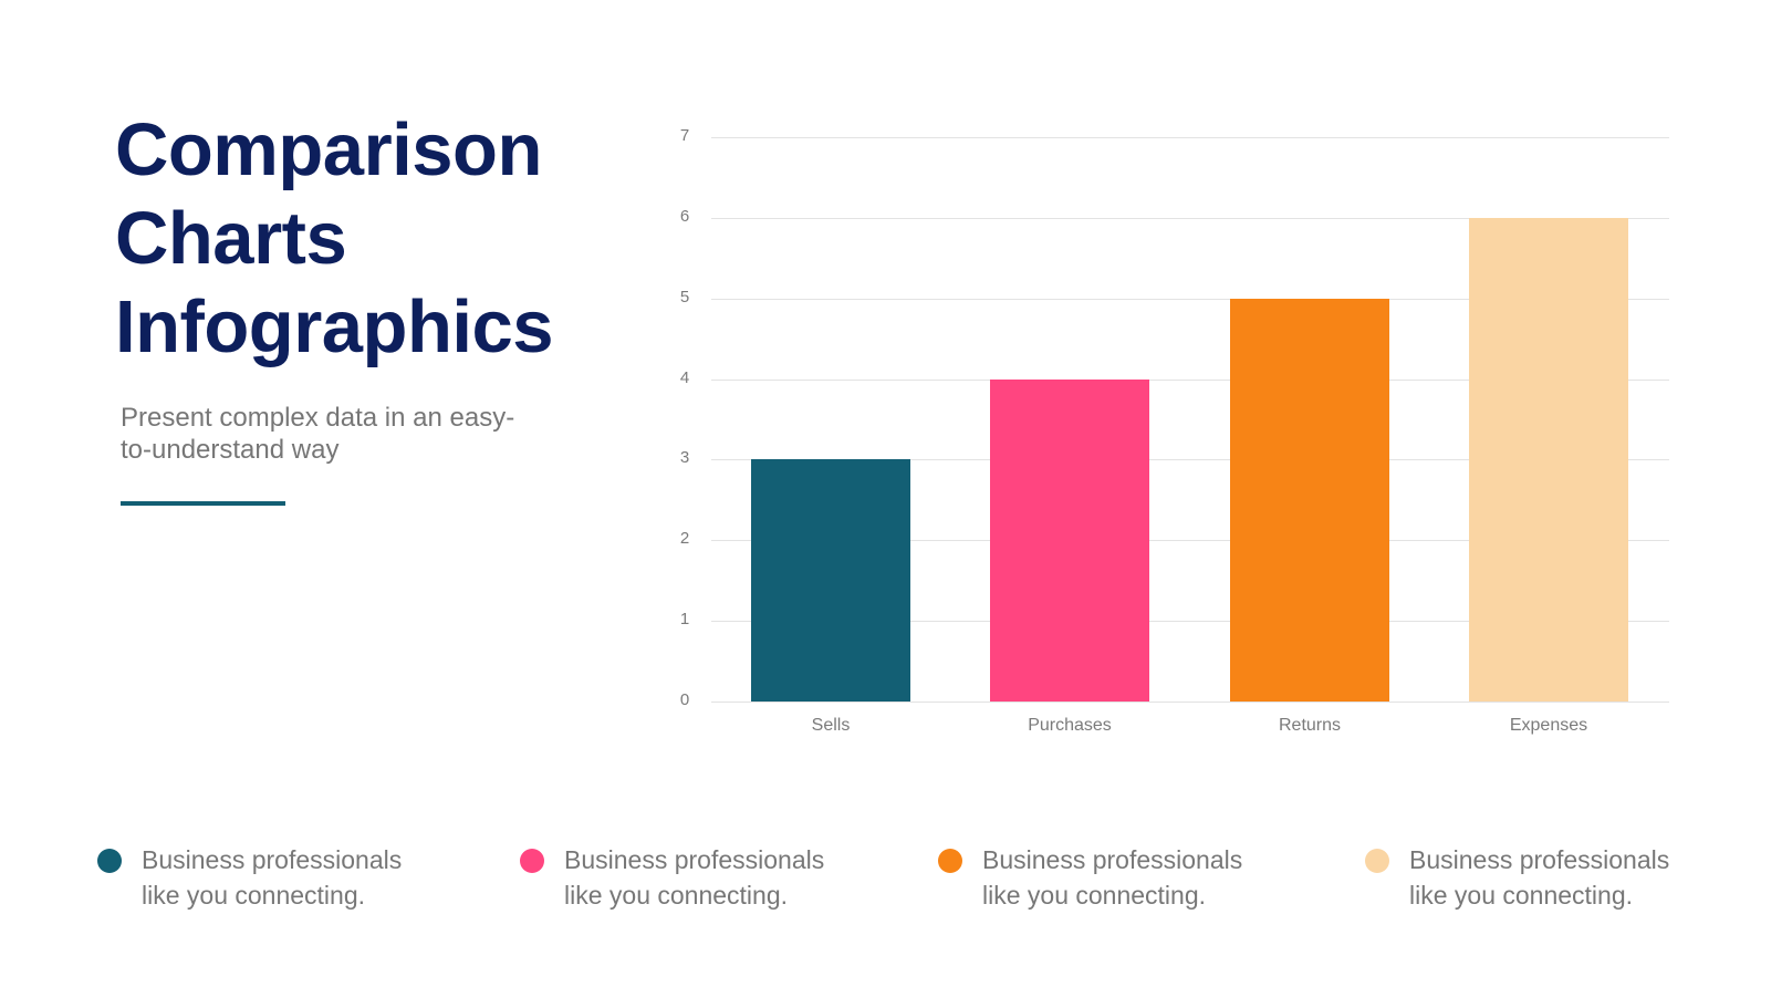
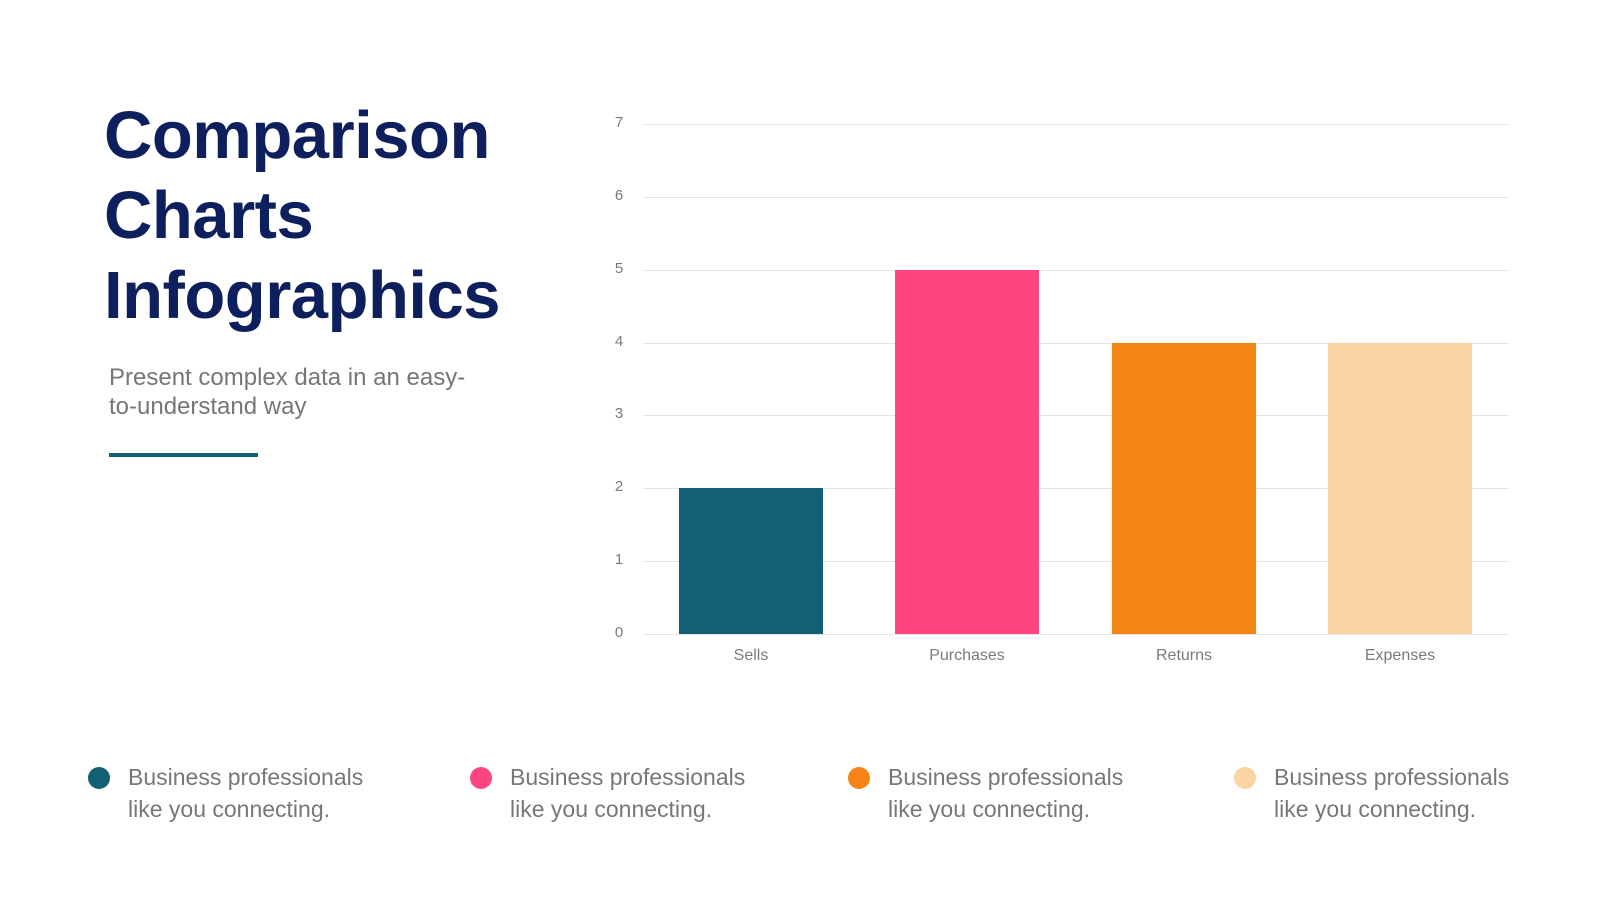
Sells: 3 -> 2
Purchases: 4 -> 5
Returns: 5 -> 4
Expenses: 6 -> 4
